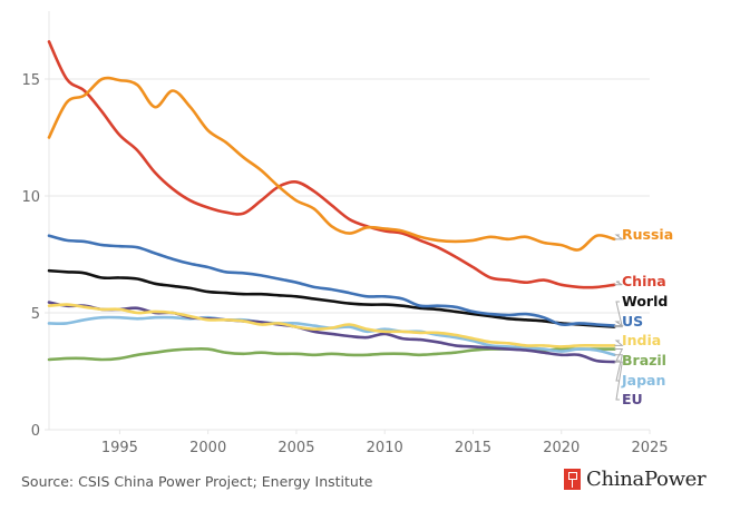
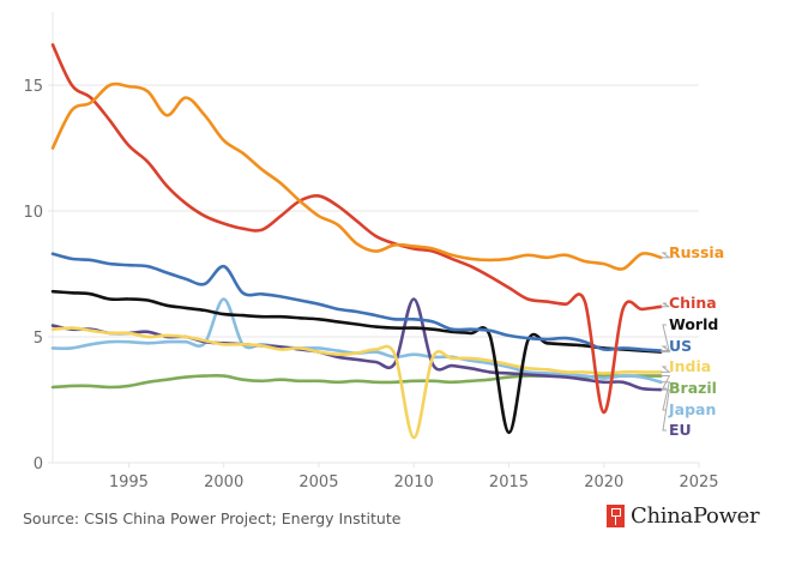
US/2000: 7.0 -> 7.8
Japan/2000: 4.8 -> 6.5
India/2010: 4.2 -> 1.0
EU/2010: 4.1 -> 6.5
World/2015: 5.0 -> 1.2
China/2020: 6.2 -> 2.0
